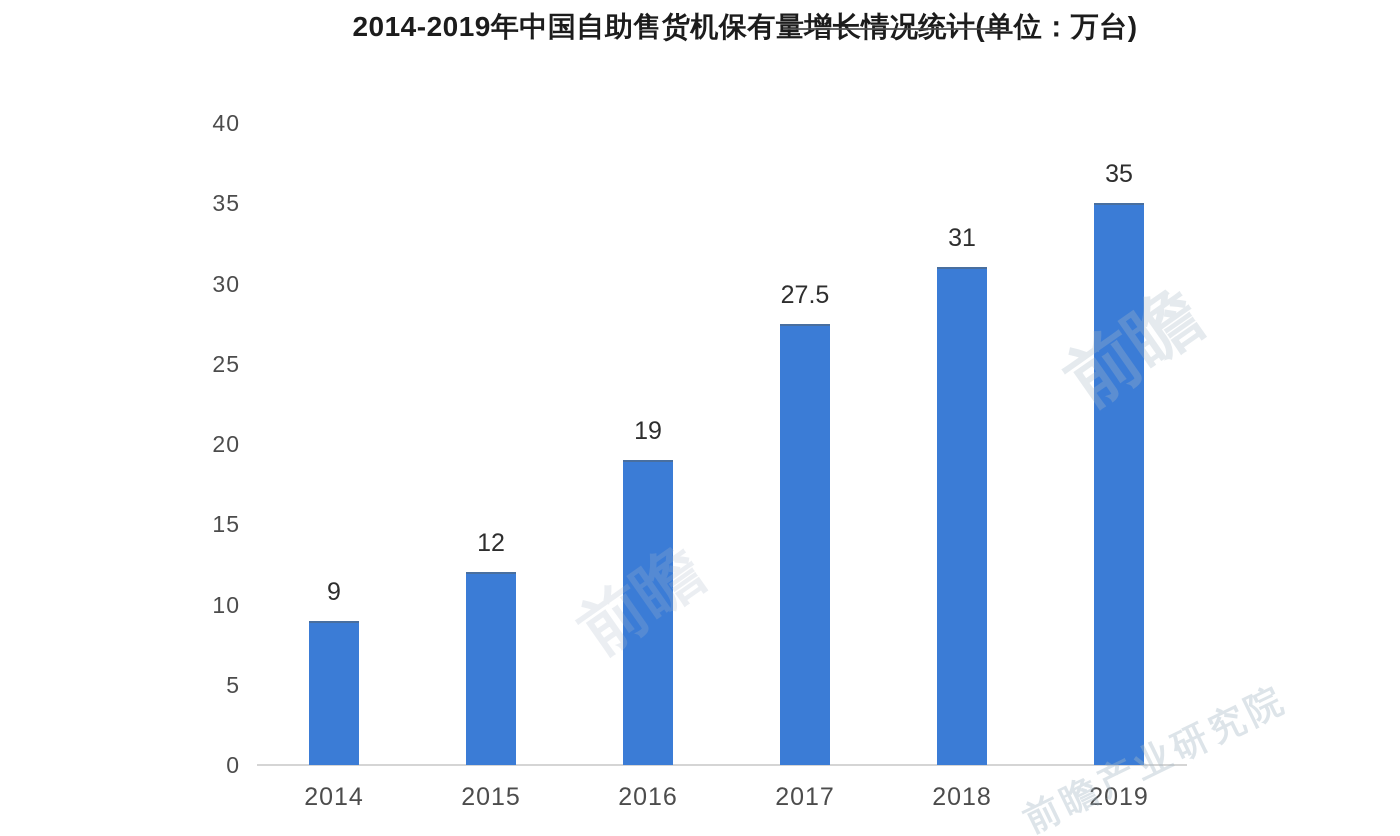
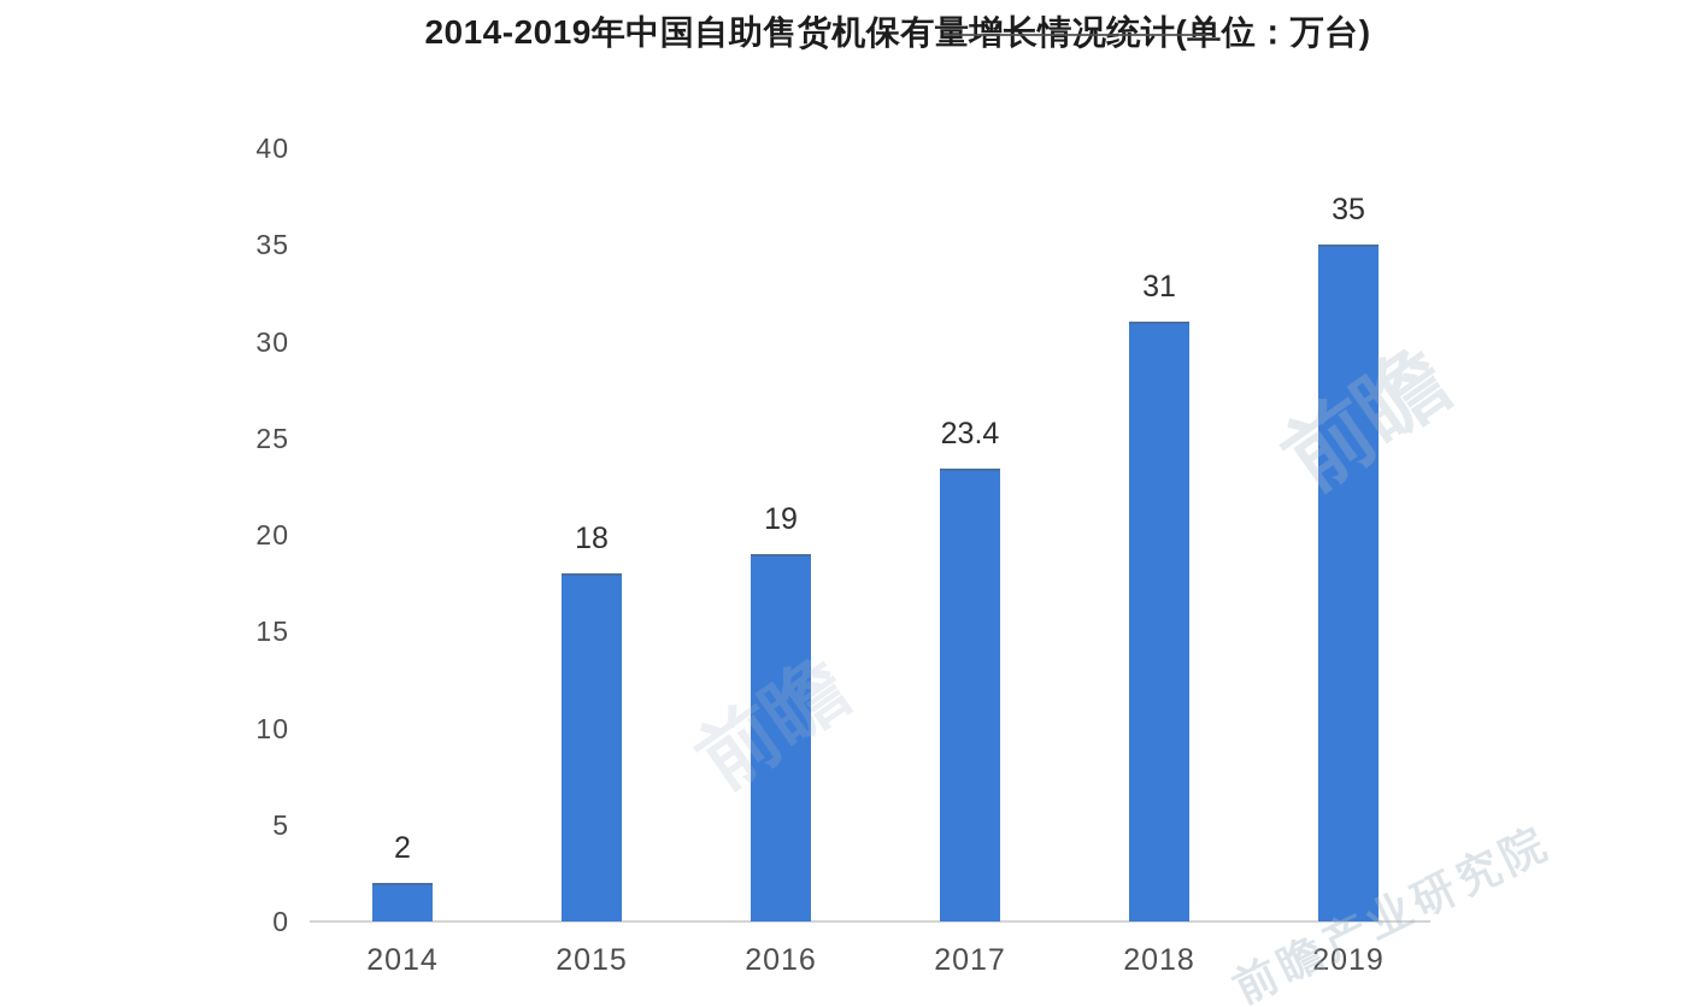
2014: 9 -> 2
2015: 12 -> 18
2017: 27.5 -> 23.4
